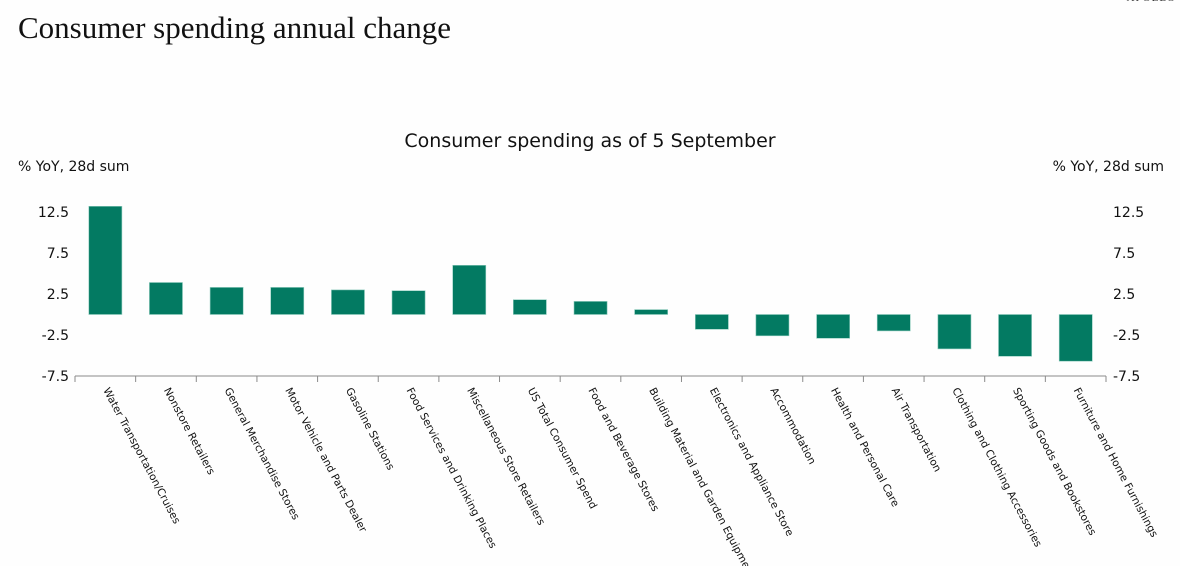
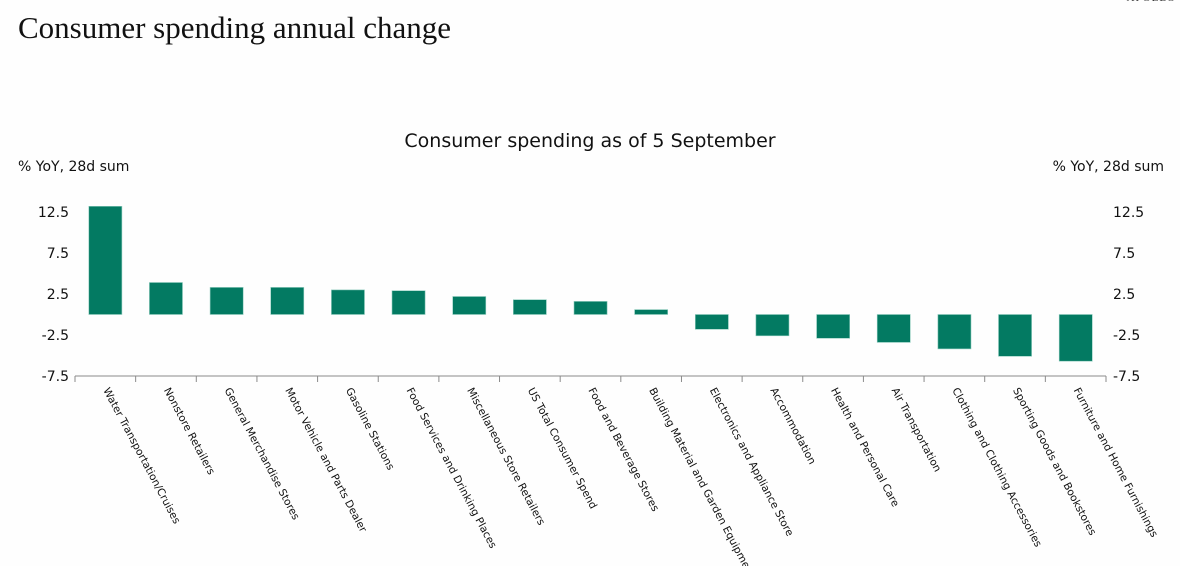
Miscellaneous Store Retailers: 6 -> 2
Air Transportation: -2 -> -3
